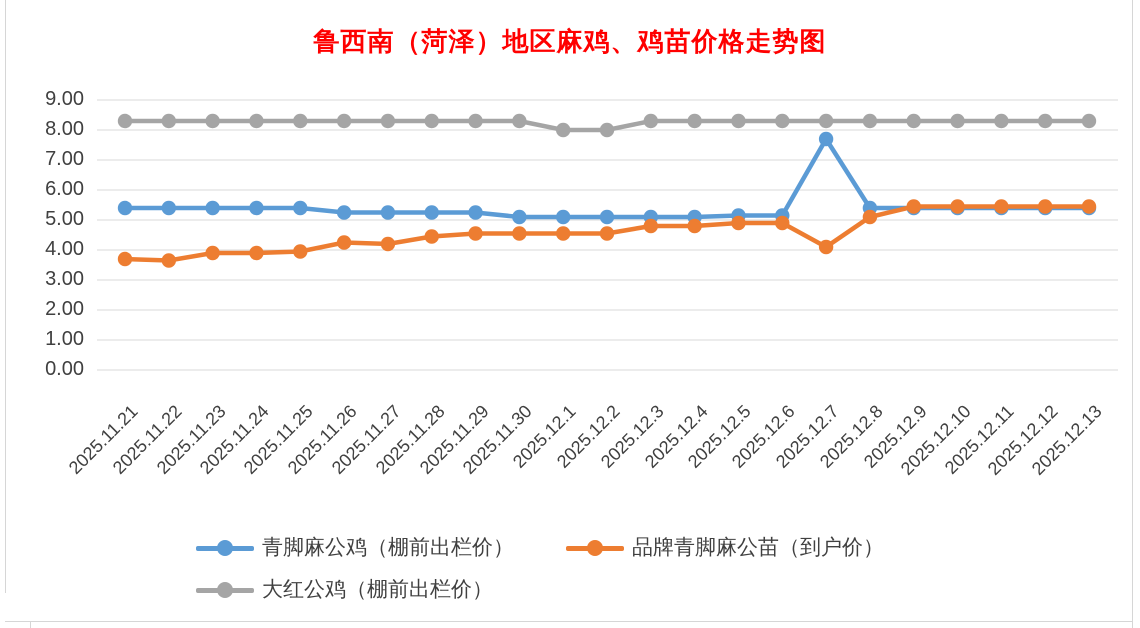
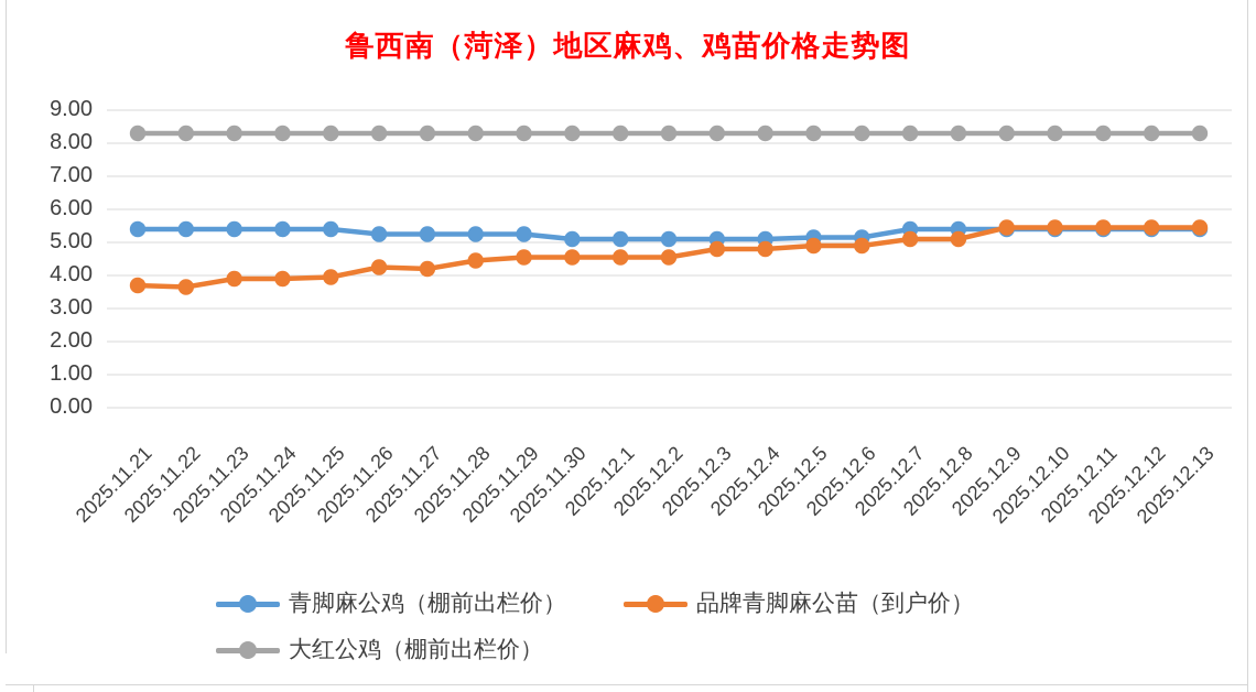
大红公鸡（棚前出栏价）/2025.12.1: 8.0 -> 8.3
大红公鸡（棚前出栏价）/2025.12.2: 8.0 -> 8.3
青脚麻公鸡（棚前出栏价）/2025.12.7: 7.7 -> 5.4
品牌青脚麻公苗（到户价）/2025.12.7: 4.1 -> 5.1
